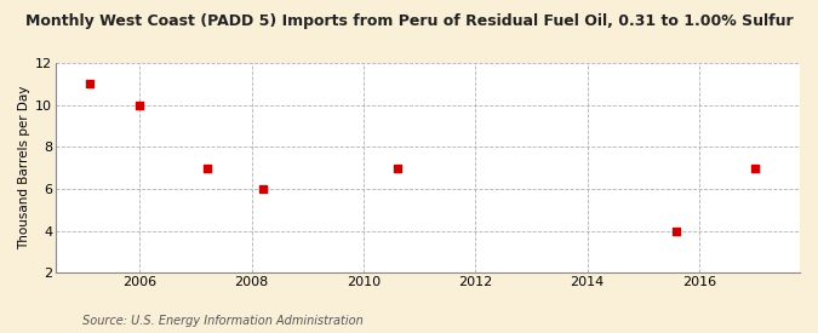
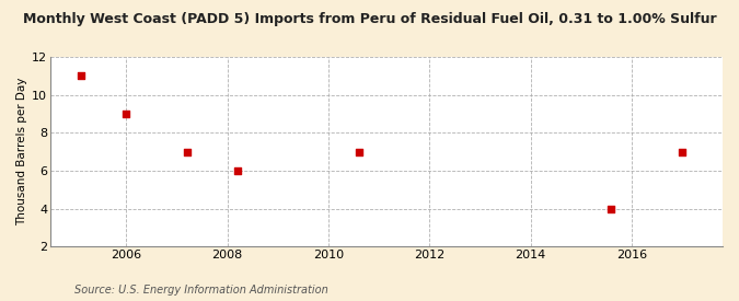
2006: 10 -> 9
